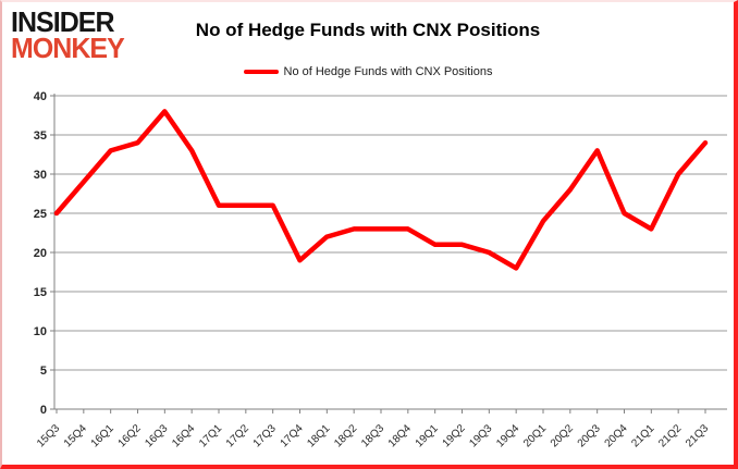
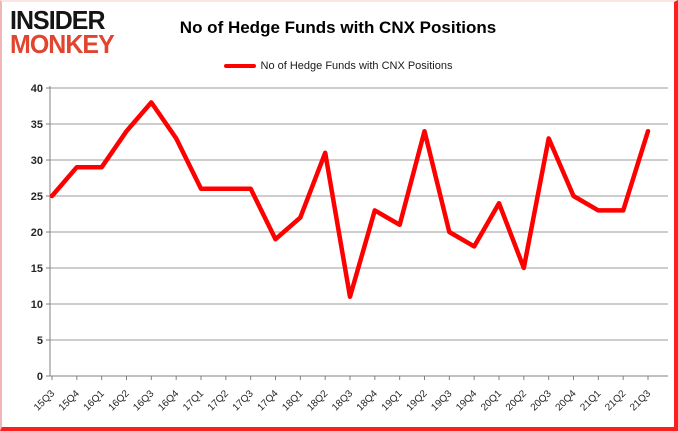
16Q1: 33 -> 29
18Q2: 23 -> 31
18Q3: 23 -> 11
19Q2: 21 -> 34
20Q2: 28 -> 15
21Q2: 30 -> 23
